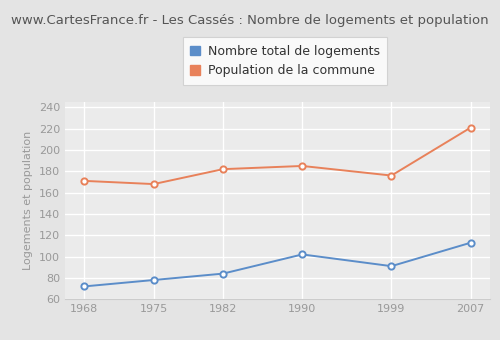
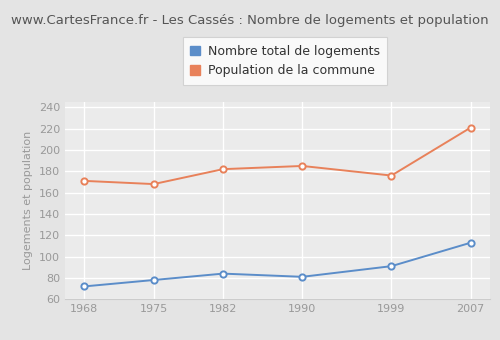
Nombre total de logements/1990: 102 -> 81
